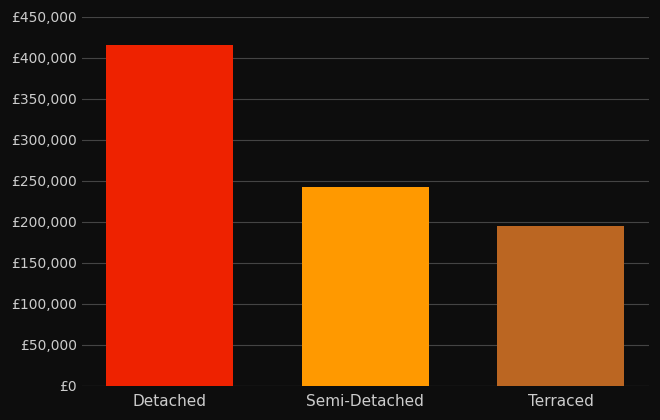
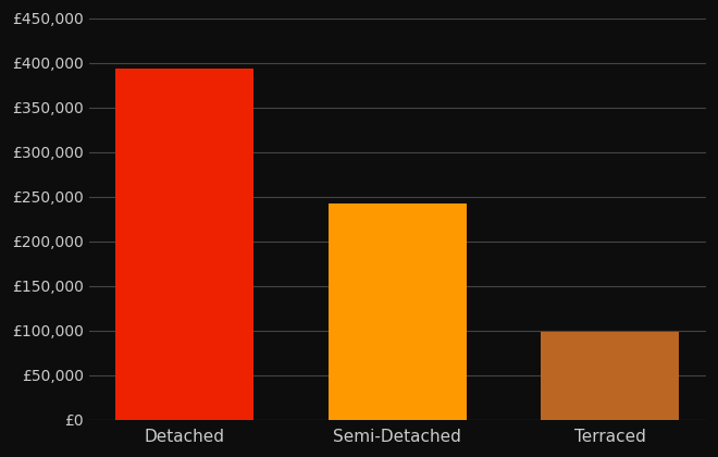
Detached: £415,000 -> £394,000
Terraced: £195,000 -> £98,000
